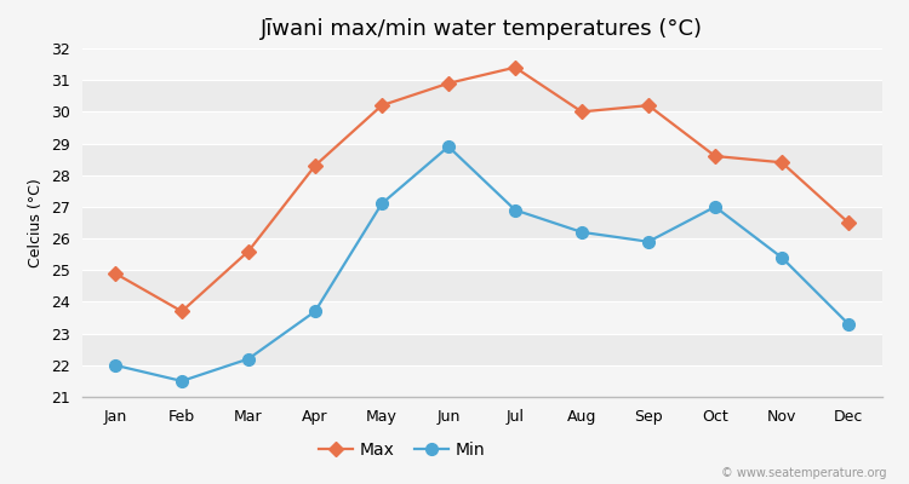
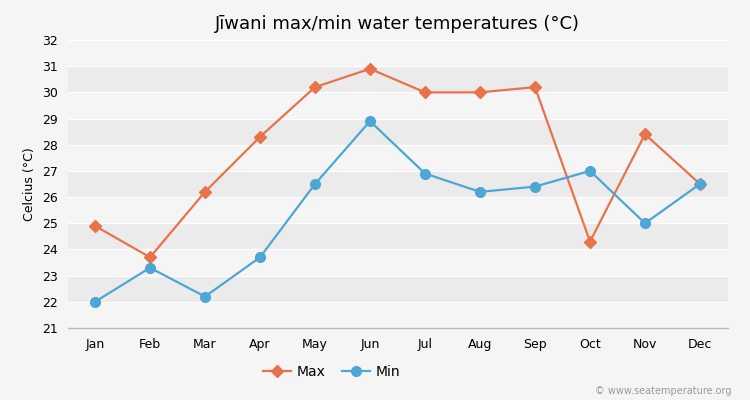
Min/Feb: 21.5 -> 23.3
Max/Mar: 25.6 -> 26.2
Min/May: 27.1 -> 26.5
Max/Jul: 31.4 -> 30.0
Min/Sep: 25.9 -> 26.4
Max/Oct: 28.6 -> 24.3
Min/Nov: 25.4 -> 25.0
Min/Dec: 23.3 -> 26.5
